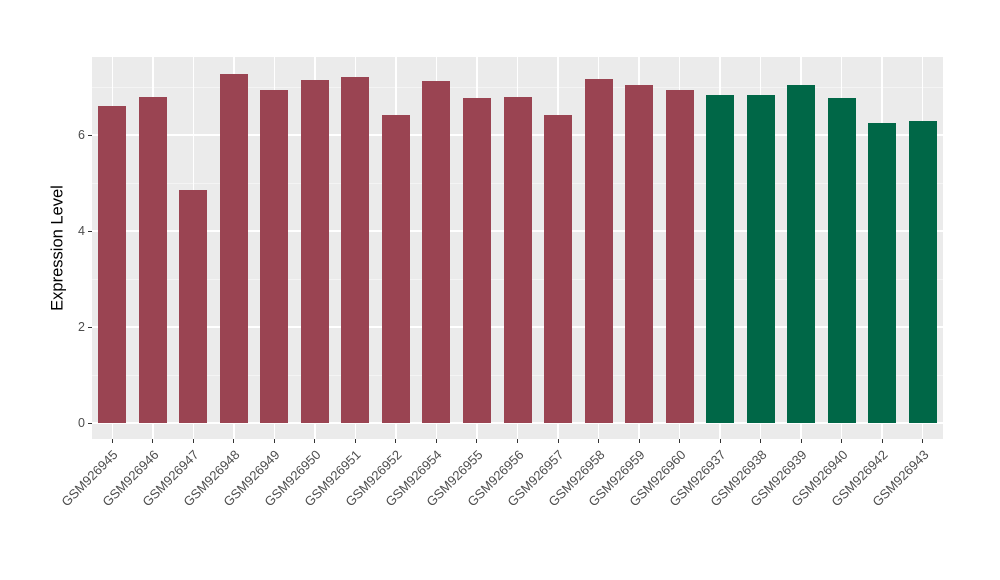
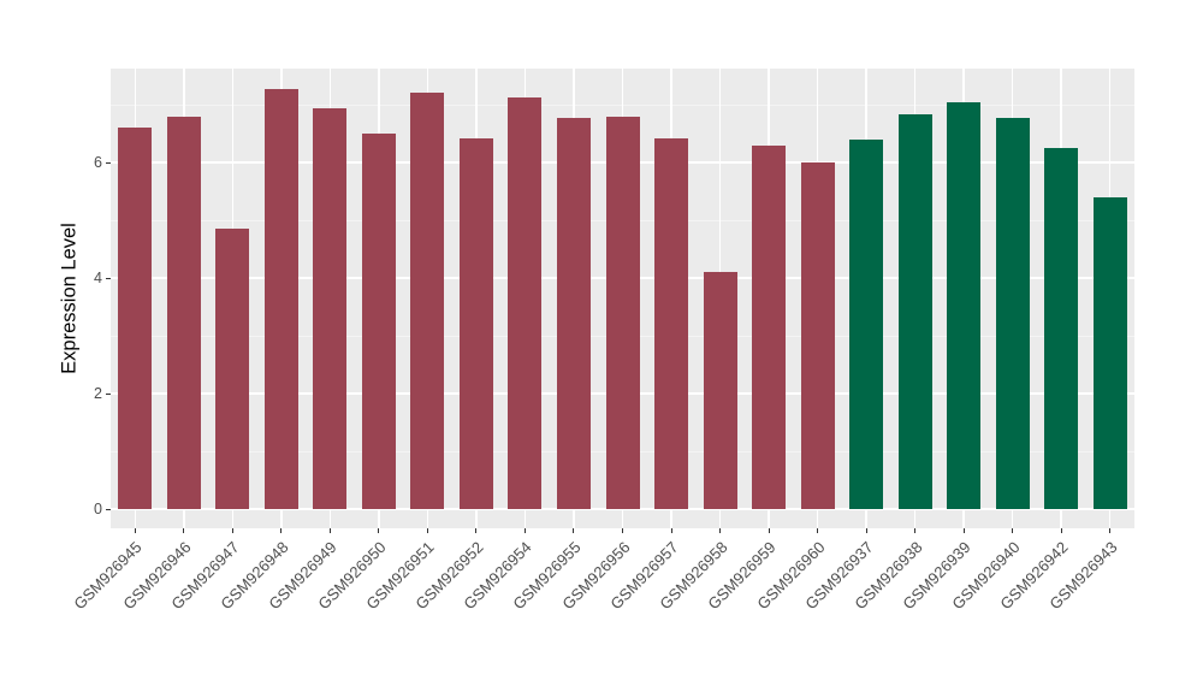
GSM926950: 7.2 -> 6.5
GSM926958: 7.2 -> 4.1
GSM926959: 7.0 -> 6.3
GSM926960: 6.9 -> 6.0
GSM926937: 6.8 -> 6.4
GSM926943: 6.3 -> 5.4
